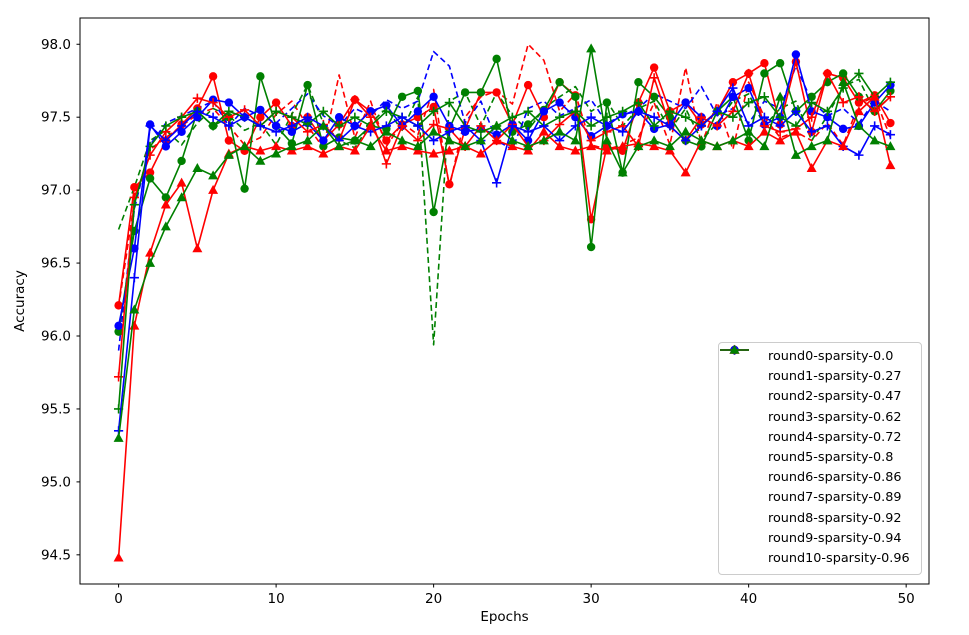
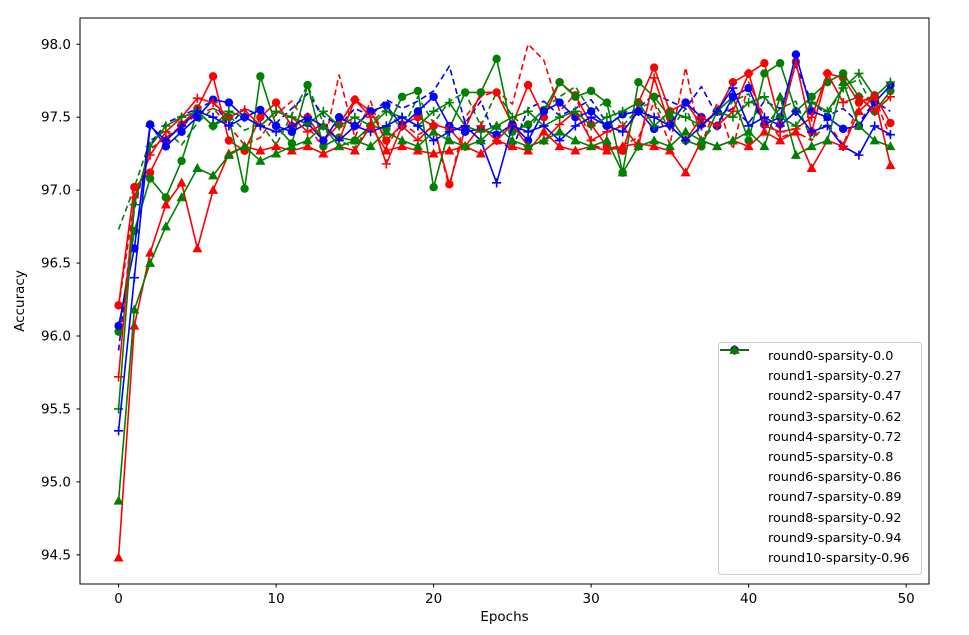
round10-sparsity-0.96/0: 95.30 -> 94.87
round0-sparsity-0.0/20: 97.69 -> 97.43
round1-sparsity-0.27/20: 95.94 -> 97.46
round2-sparsity-0.47/20: 97.95 -> 97.68
round3-sparsity-0.62/20: 97.57 -> 97.44
round4-sparsity-0.72/20: 96.85 -> 97.02
round3-sparsity-0.62/30: 96.80 -> 97.45
round4-sparsity-0.72/30: 96.61 -> 97.68
round5-sparsity-0.8/30: 97.37 -> 97.54
round10-sparsity-0.96/30: 97.97 -> 97.30
